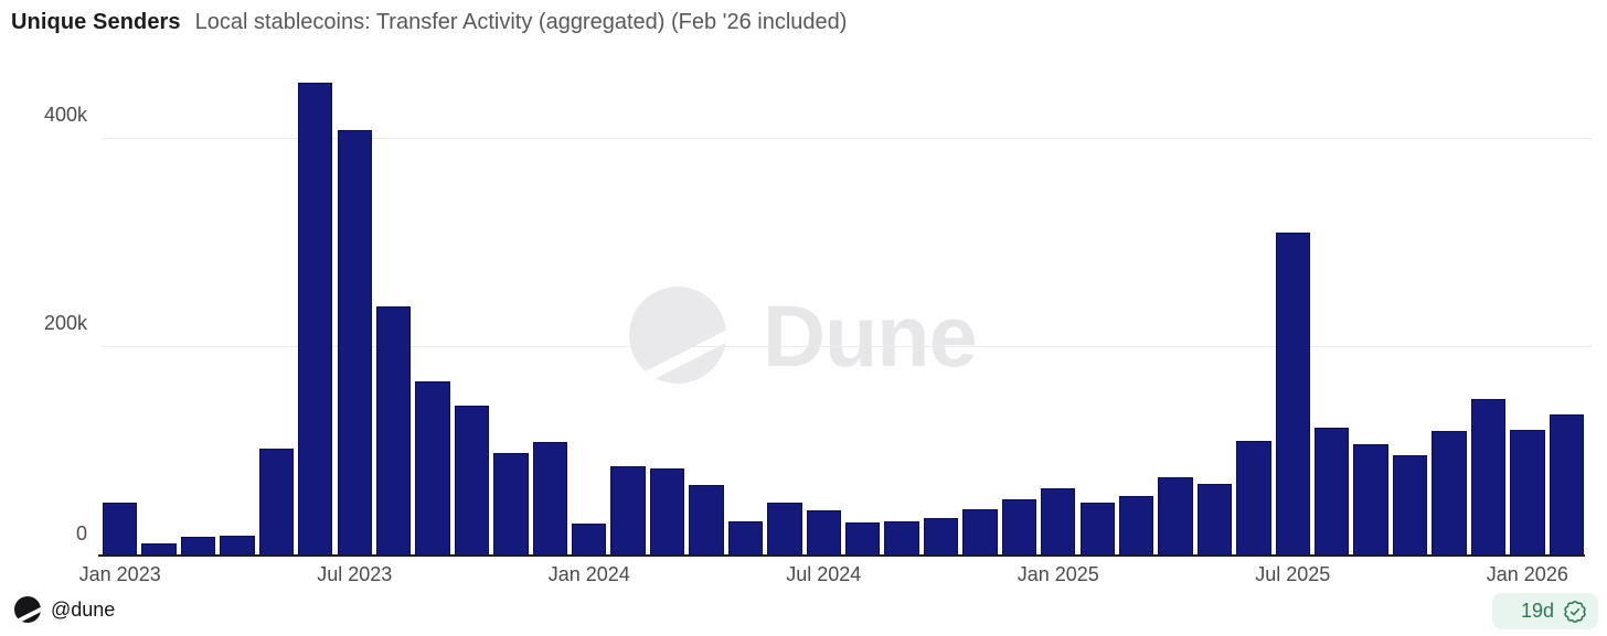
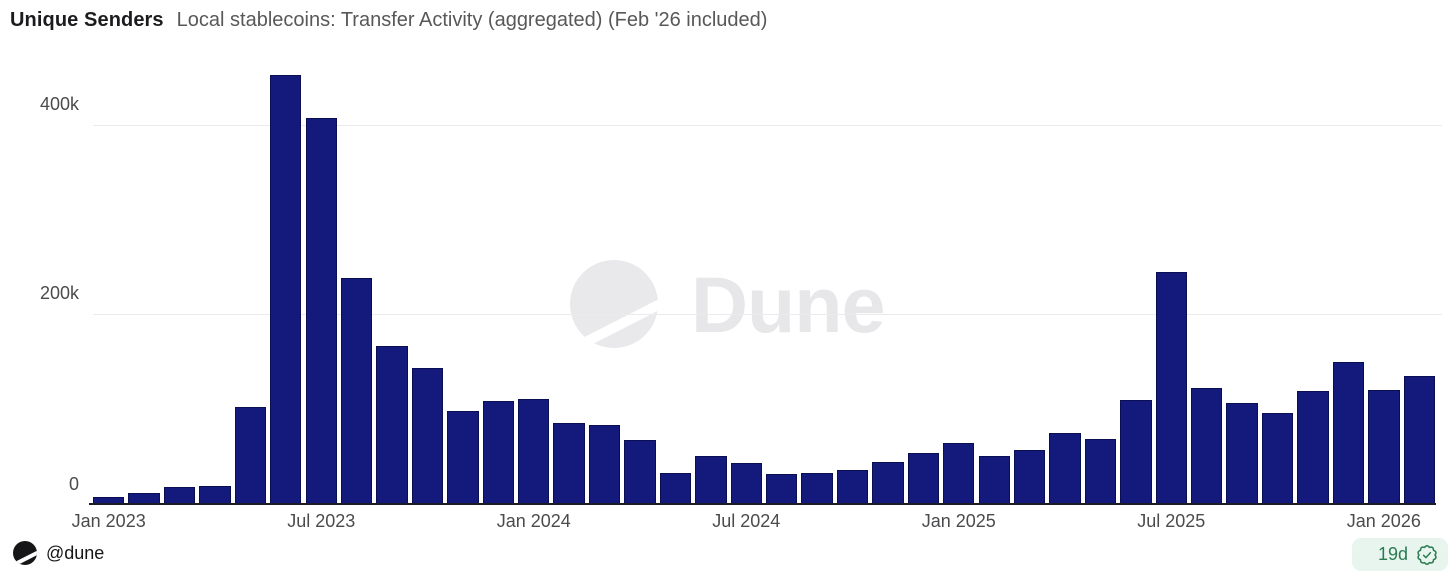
Jan 2023: 50k -> 10k
Jan 2024: 30k -> 110k
Jul 2025: 310k -> 240k
